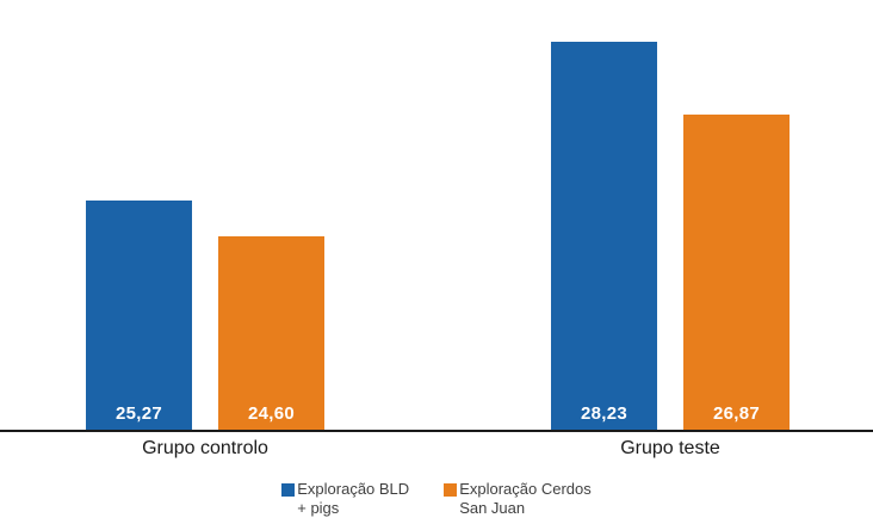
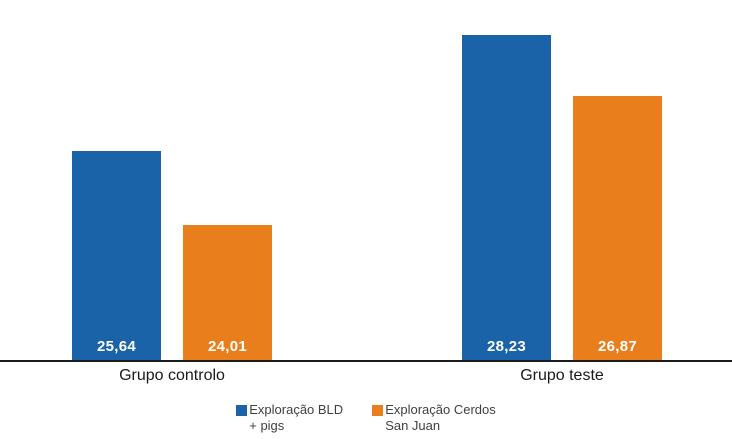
Exploração BLD + pigs/Grupo controlo: 25,27 -> 25,64
Exploração Cerdos San Juan/Grupo controlo: 24,60 -> 24,01
